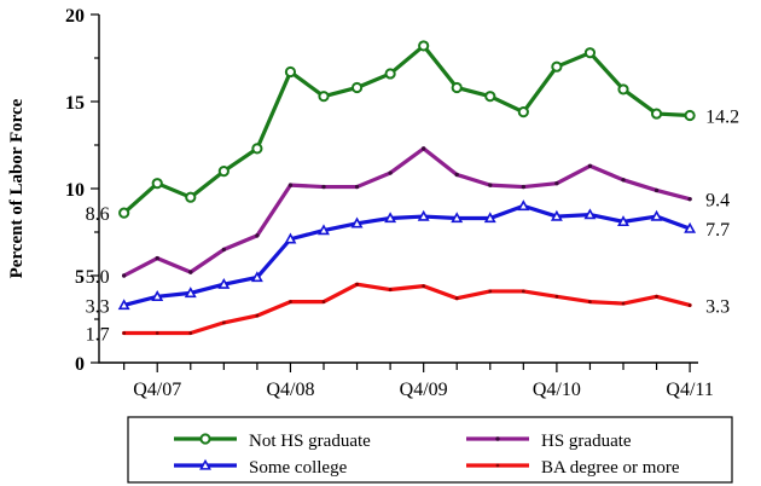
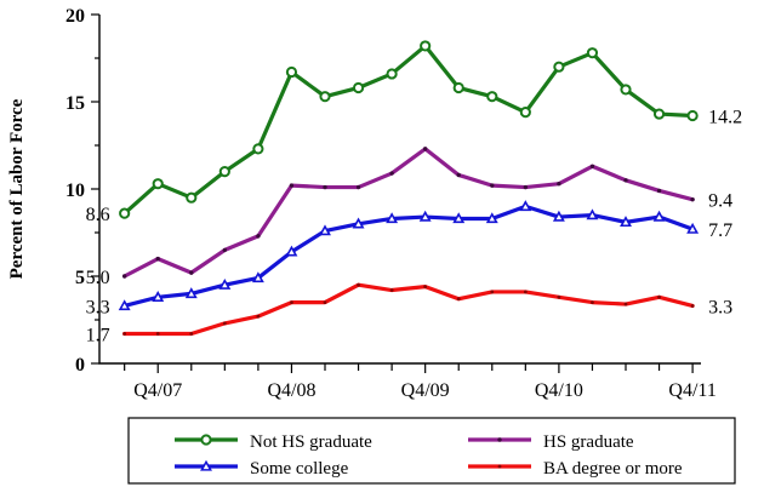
Some college/Q4/08: 7.1 -> 6.4
